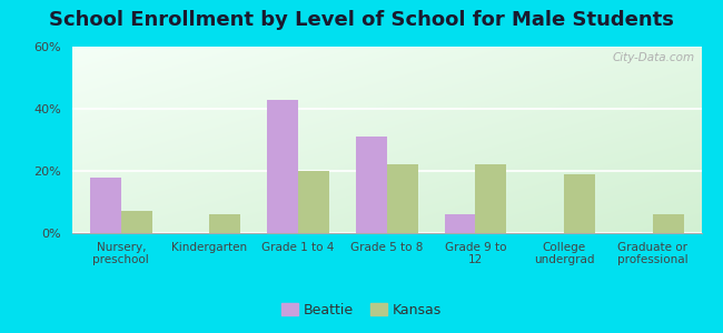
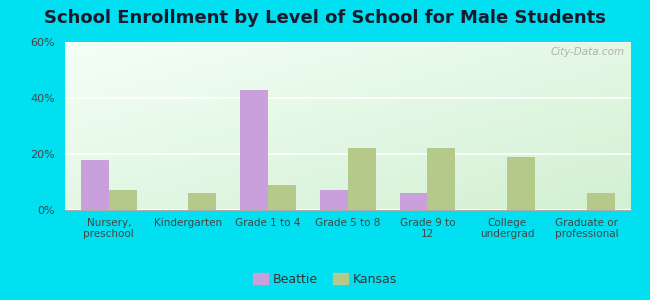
Kansas/Grade 1 to 4: 20% -> 9%
Beattie/Grade 5 to 8: 31% -> 7%
